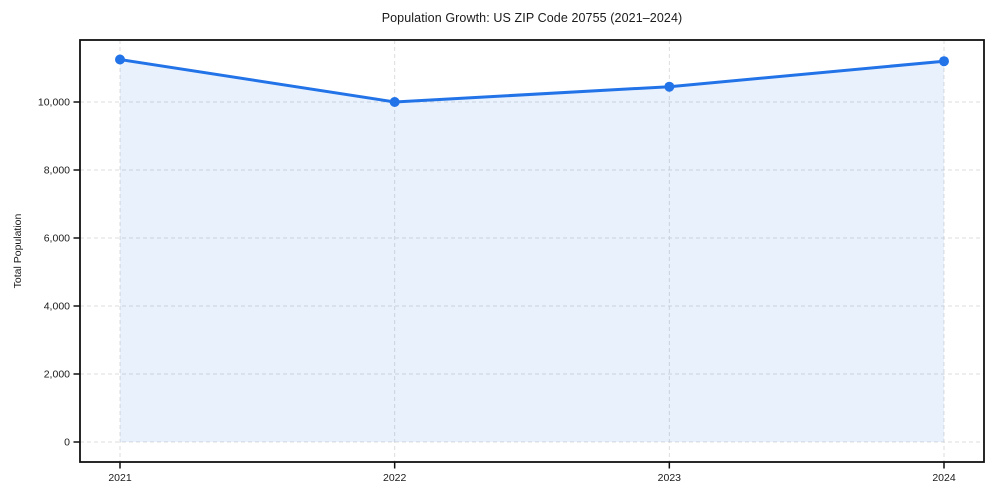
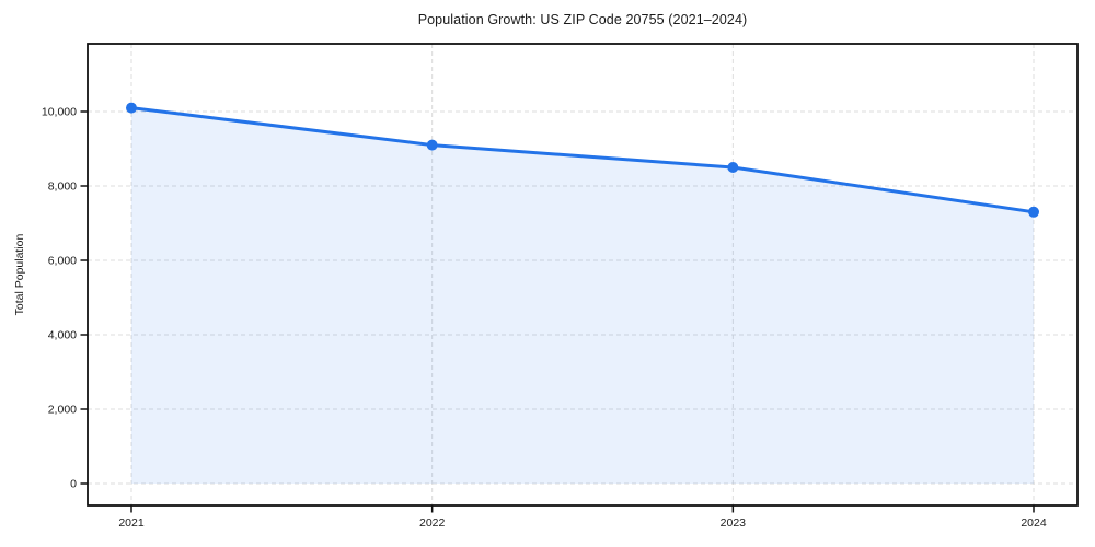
2021: 11200 -> 10100
2022: 10000 -> 9100
2023: 10400 -> 8500
2024: 11200 -> 7300
